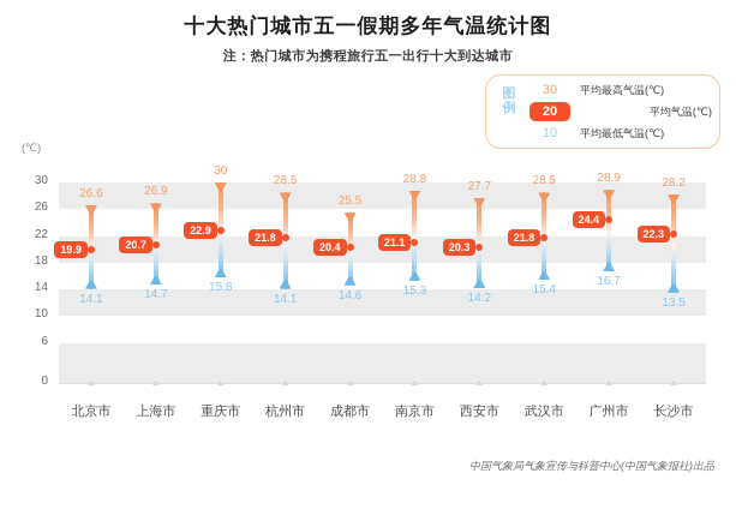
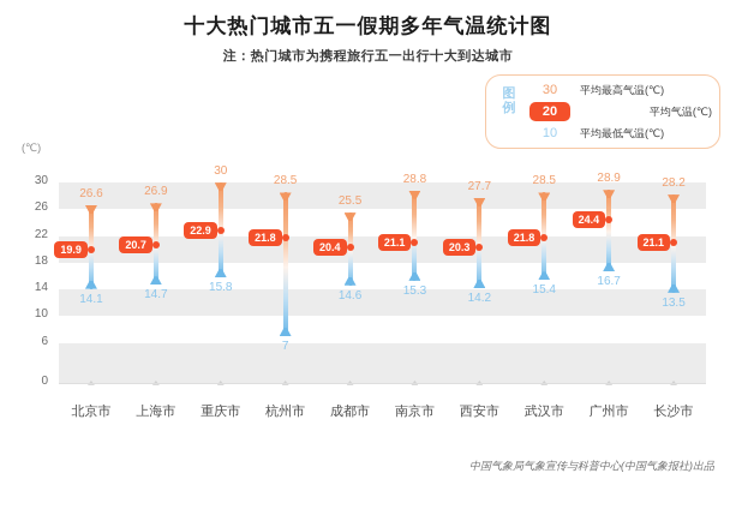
平均最低气温(℃)/杭州市: 14.1 -> 7
平均气温(℃)/长沙市: 22.3 -> 21.1
